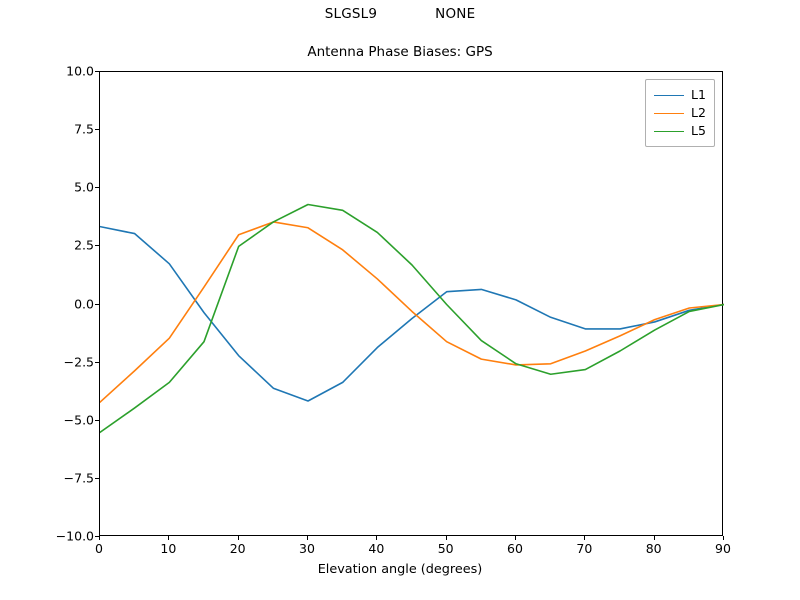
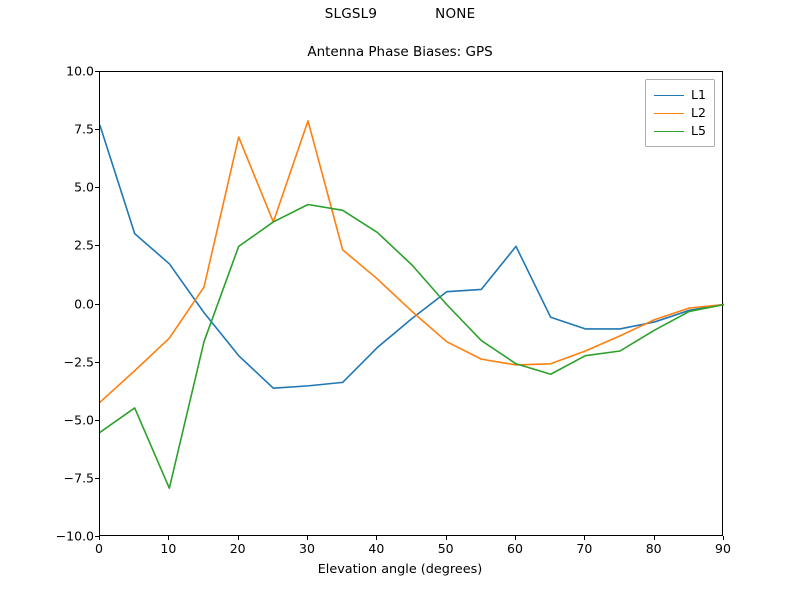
L1/0: 3.4 -> 7.7
L5/10: -3.4 -> -7.9
L2/20: 3.0 -> 7.2
L1/30: -4.2 -> -3.5
L2/30: 3.3 -> 7.9
L1/60: 0.2 -> 2.5
L5/70: -2.8 -> -2.2
